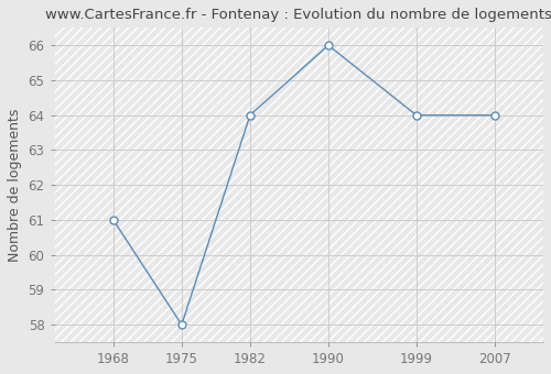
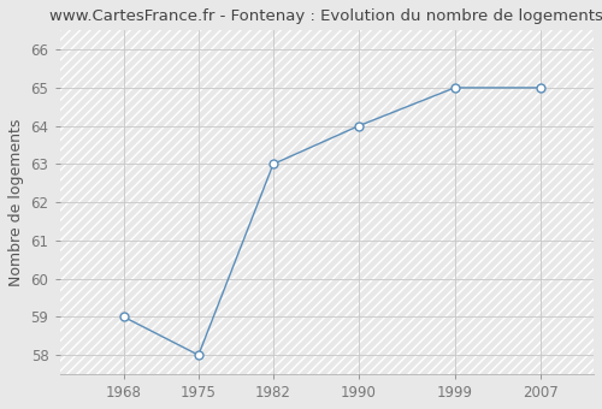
1968: 61 -> 59
1982: 64 -> 63
1990: 66 -> 64
1999: 64 -> 65
2007: 64 -> 65
